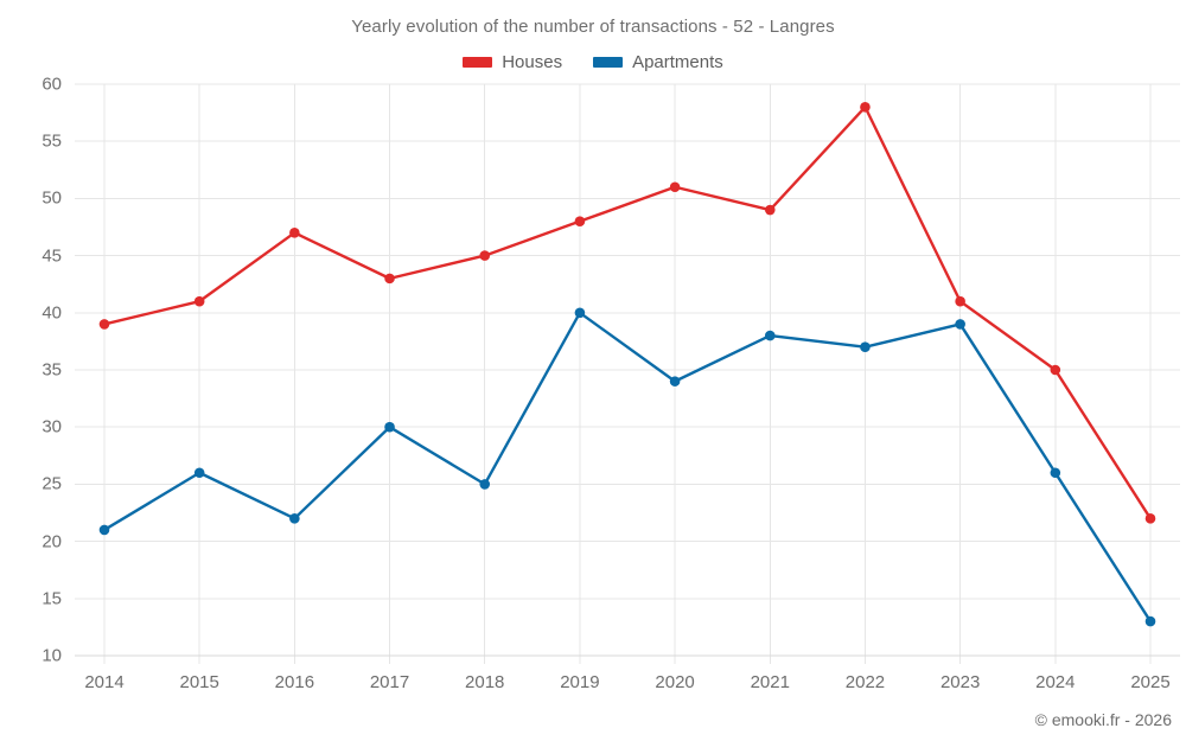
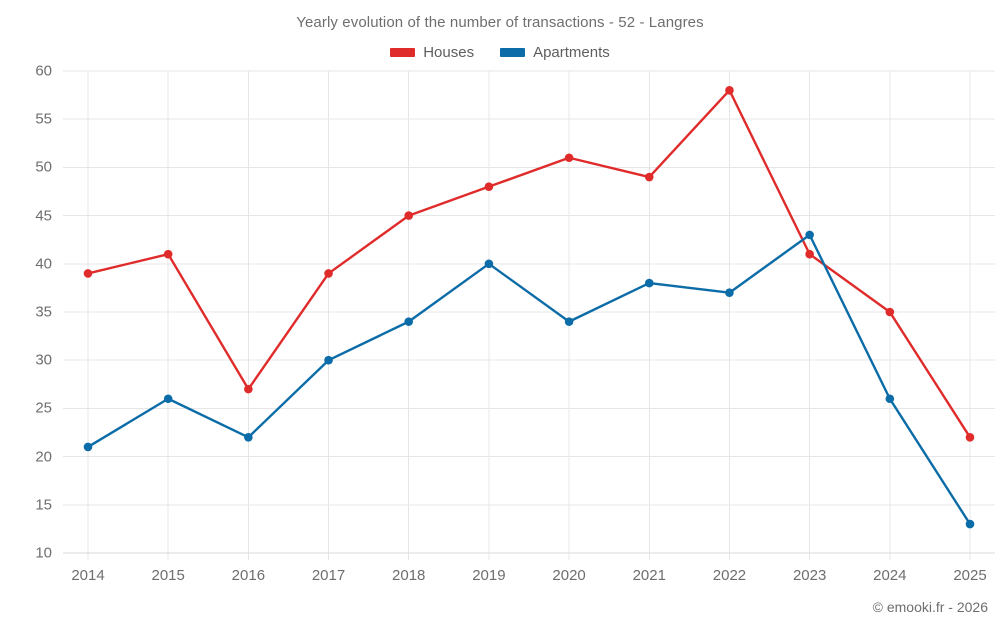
Houses/2016: 47 -> 27
Houses/2017: 43 -> 39
Apartments/2018: 25 -> 34
Apartments/2023: 39 -> 43
